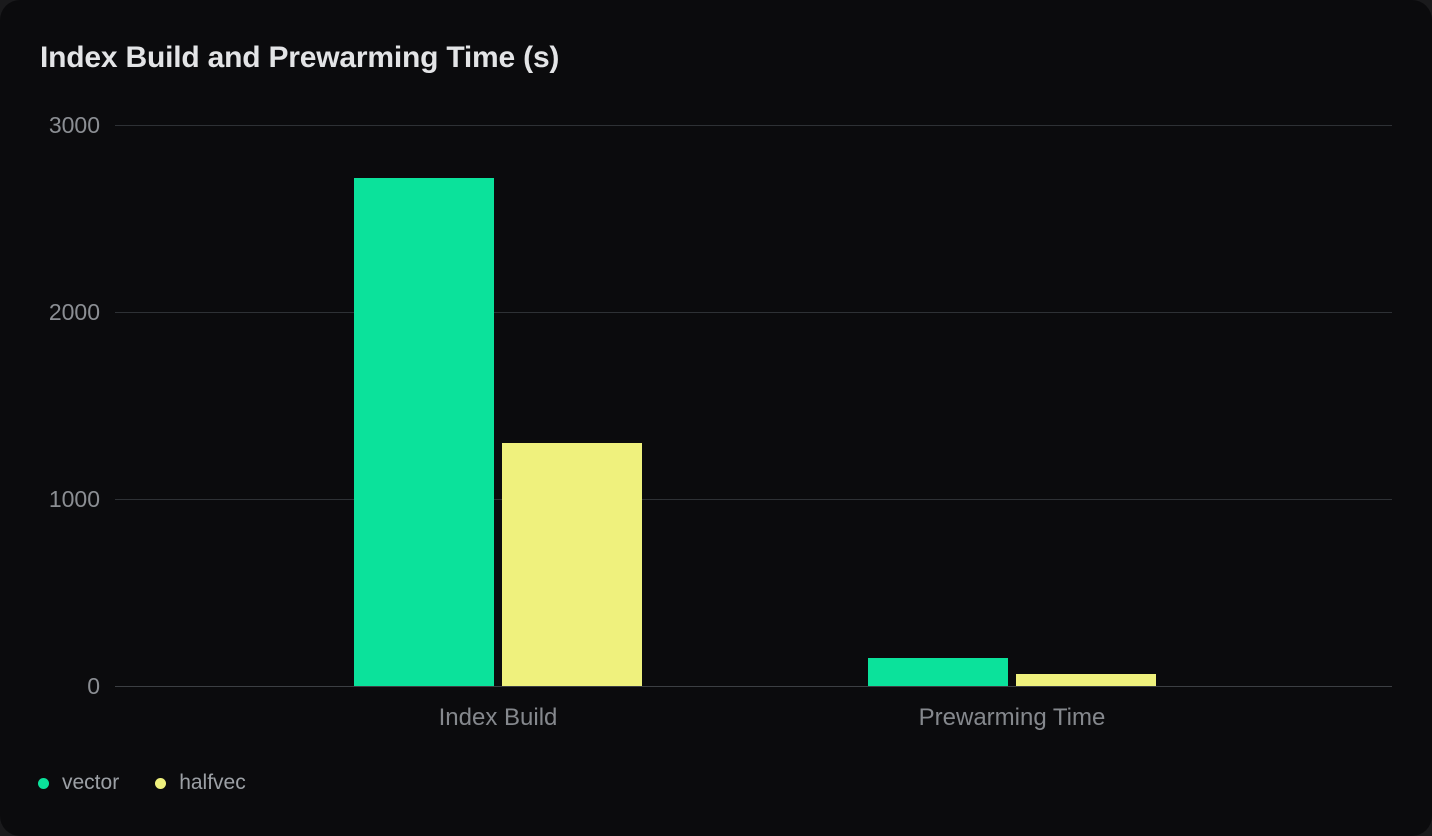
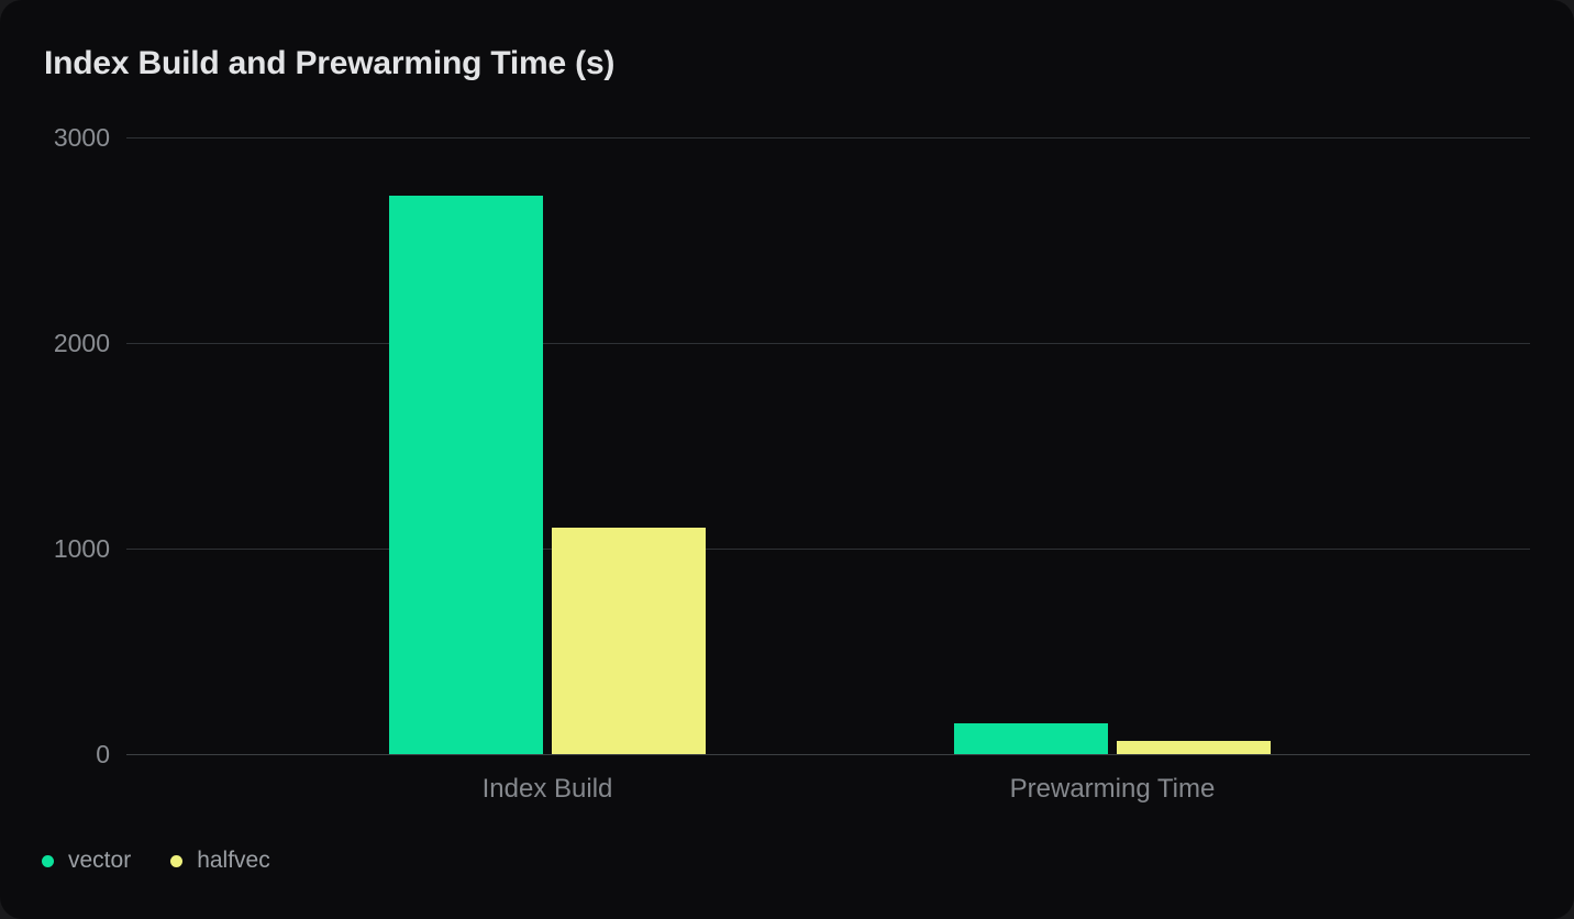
halfvec/Index Build: 1300 -> 1100
